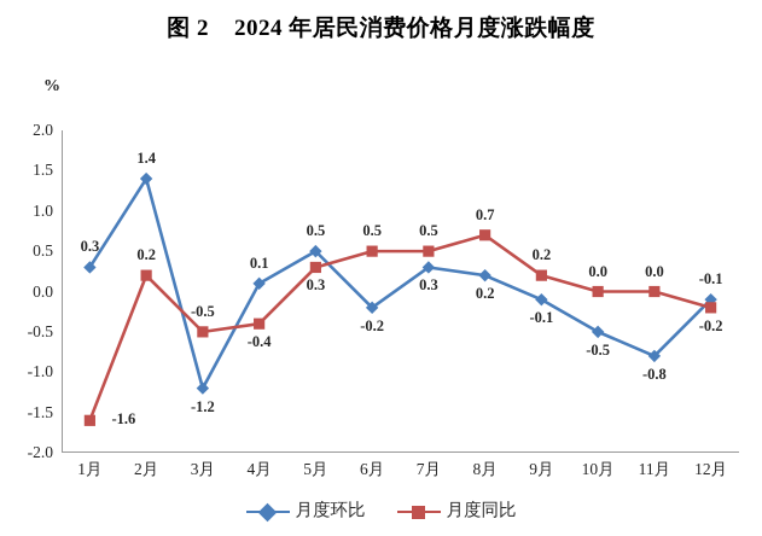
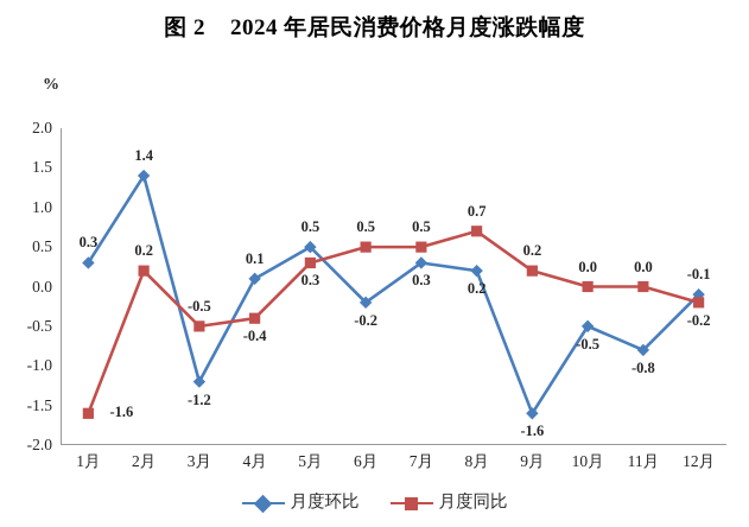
月度环比/9月: -0.1 -> -1.6
